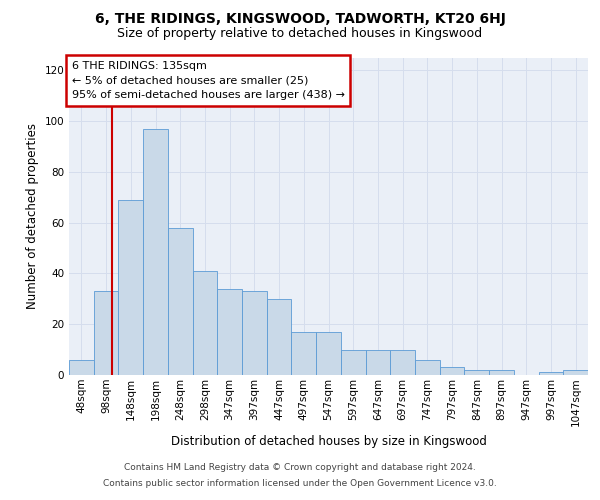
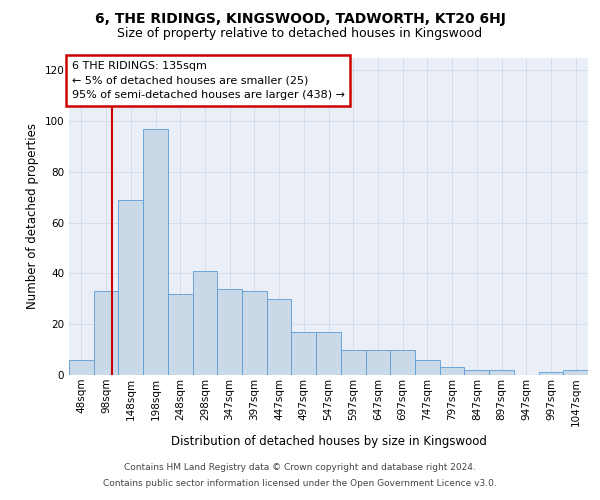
248sqm: 58 -> 32
